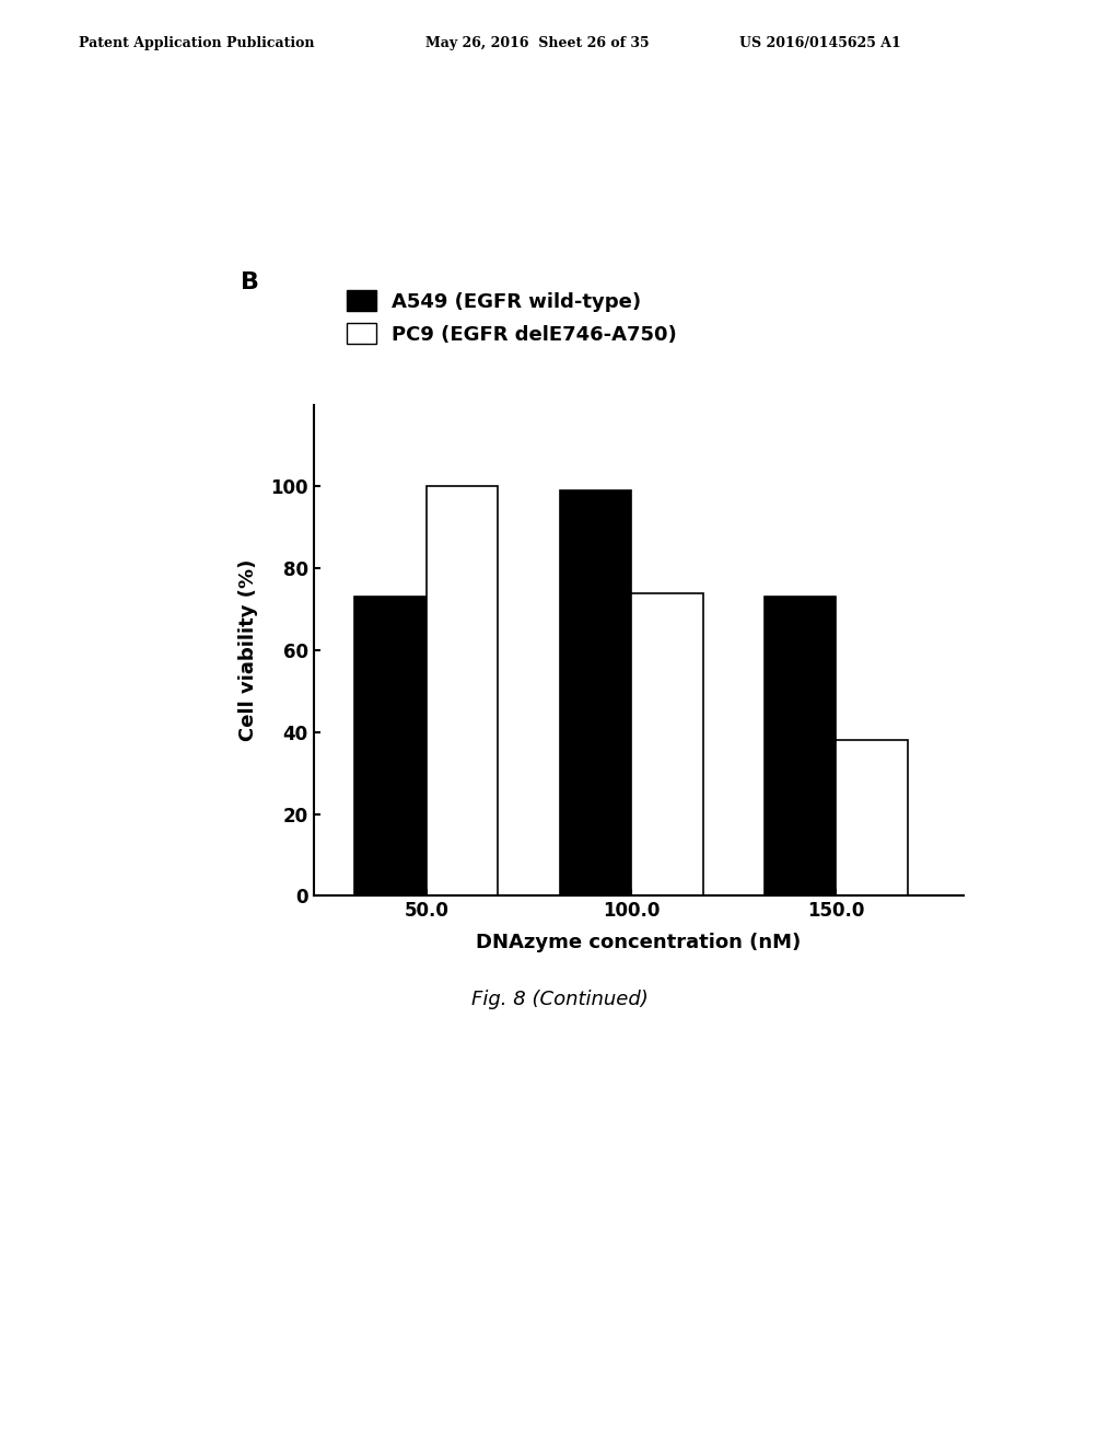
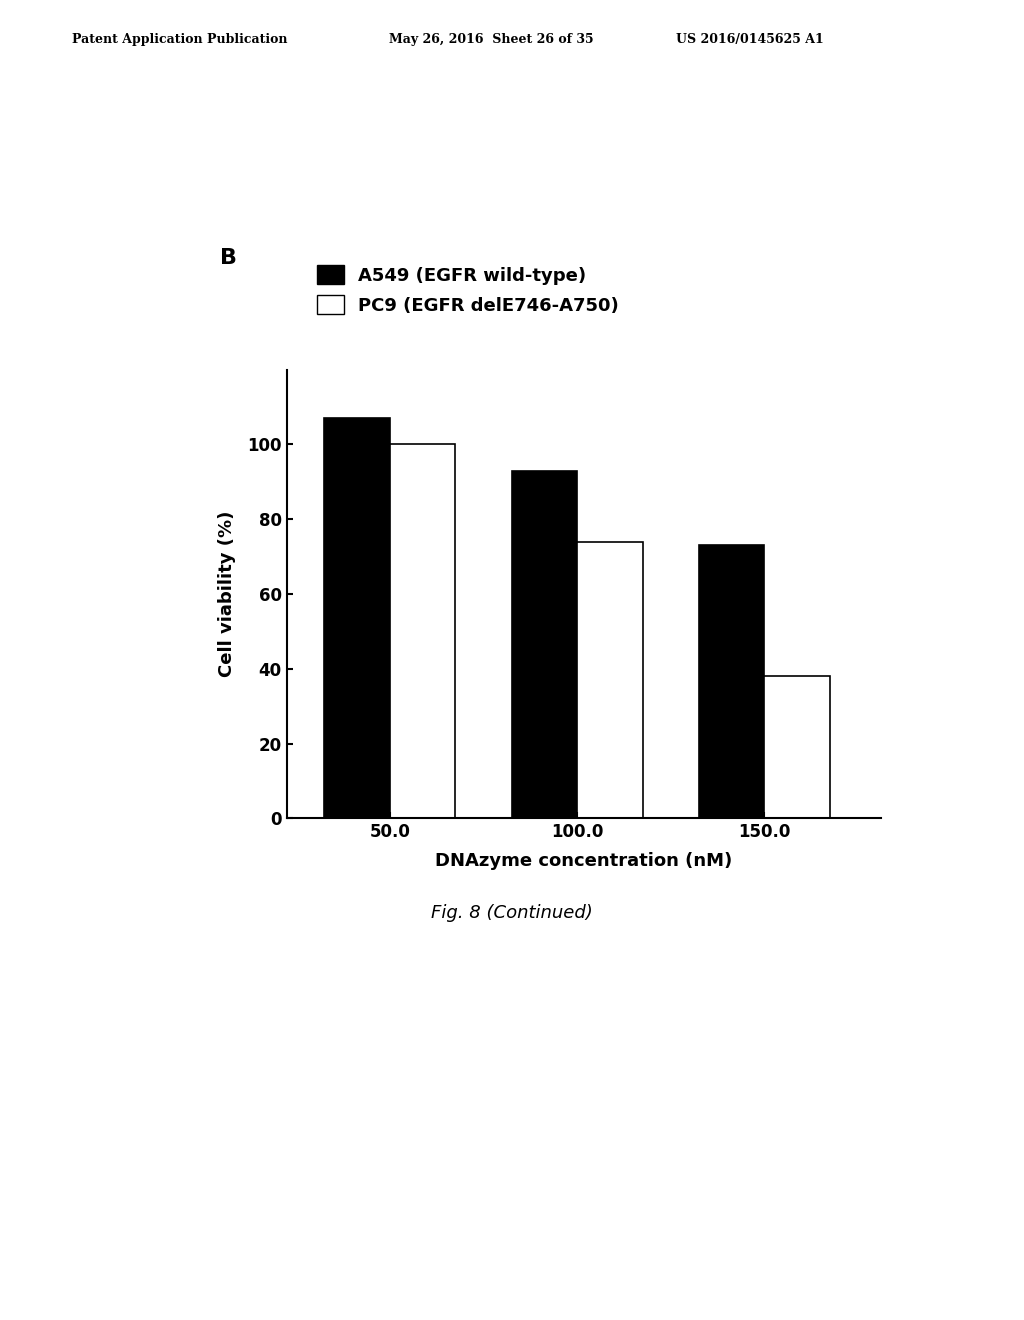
A549 (EGFR wild-type)/50.0: 73 -> 107
A549 (EGFR wild-type)/100.0: 99 -> 93
